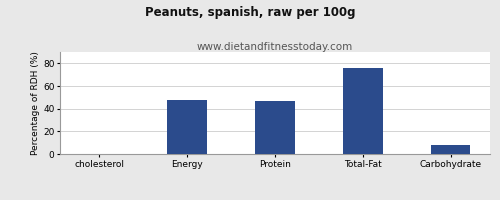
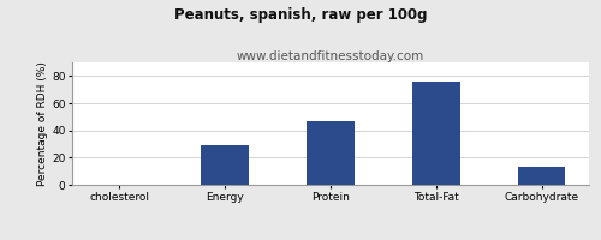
Energy: 48 -> 29
Carbohydrate: 8 -> 13
